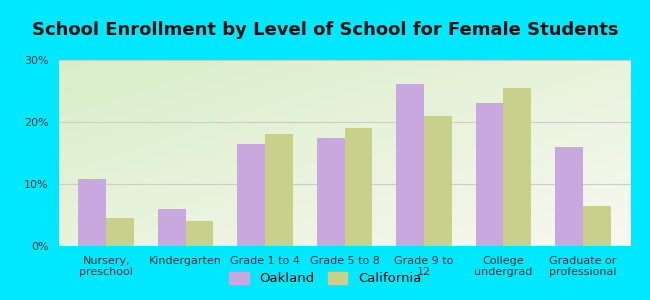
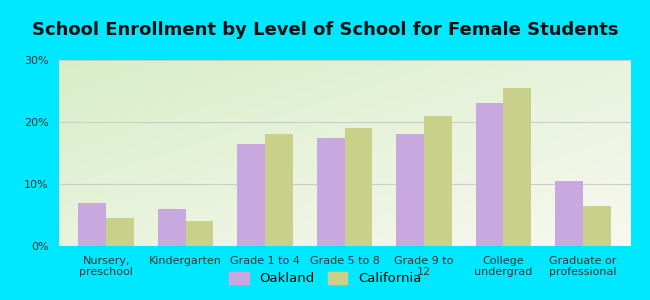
Oakland/Nursery, preschool: 10.8% -> 7.0%
Oakland/Grade 9 to 12: 26.2% -> 18.0%
Oakland/Graduate or professional: 16.0% -> 10.5%
